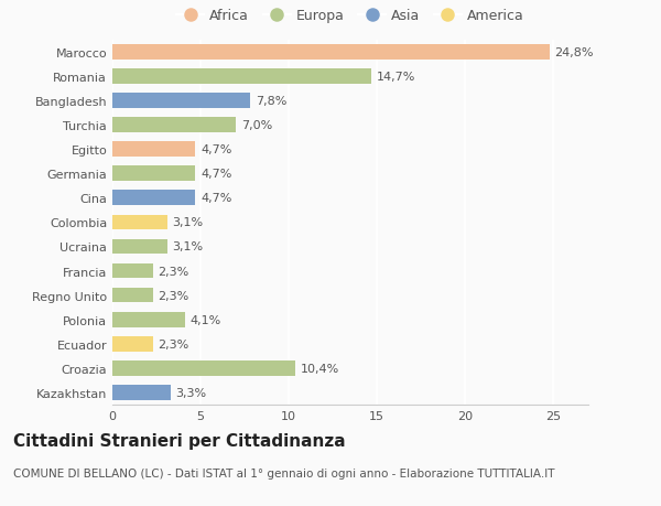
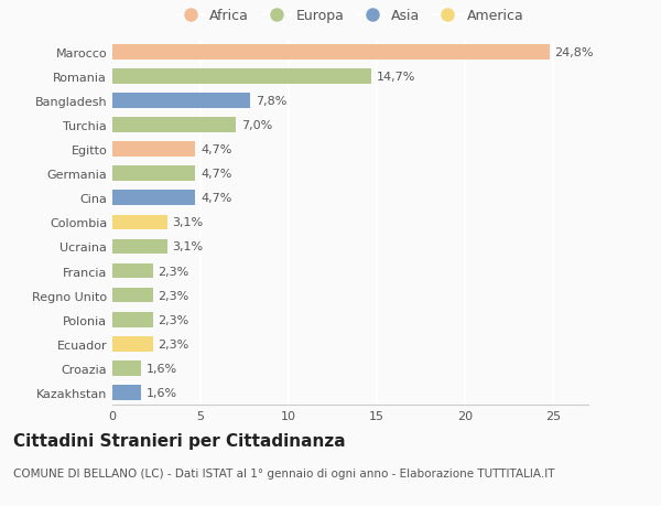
Polonia: 4,1% -> 2,3%
Croazia: 10,4% -> 1,6%
Kazakhstan: 3,3% -> 1,6%
